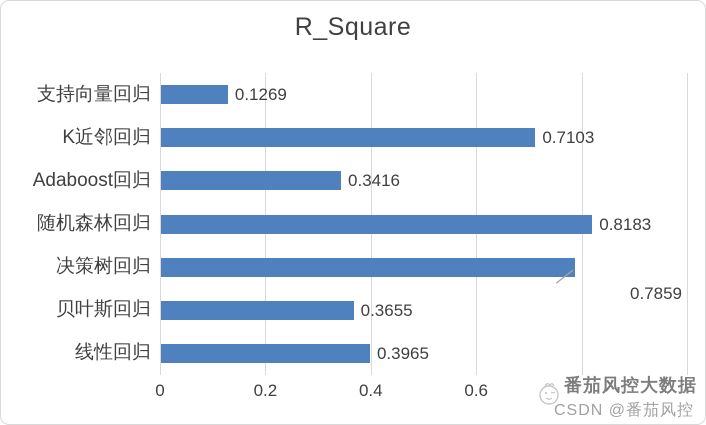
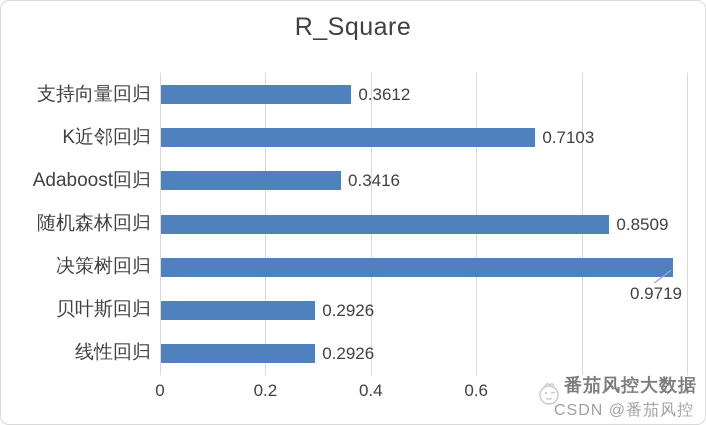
支持向量回归: 0.1269 -> 0.3612
随机森林回归: 0.8183 -> 0.8509
决策树回归: 0.7859 -> 0.9719
贝叶斯回归: 0.3655 -> 0.2926
线性回归: 0.3965 -> 0.2926
